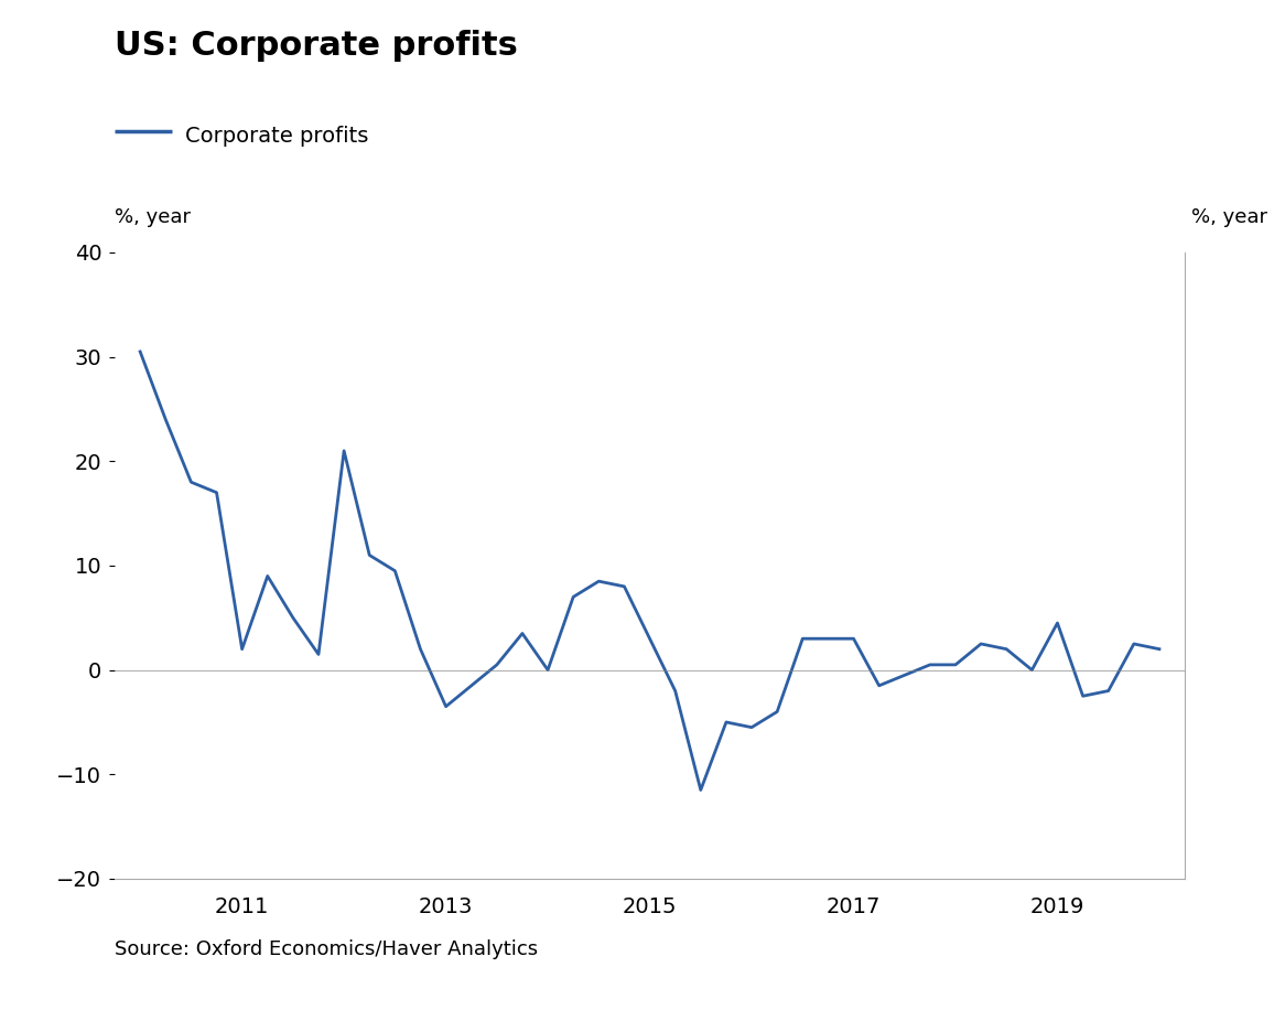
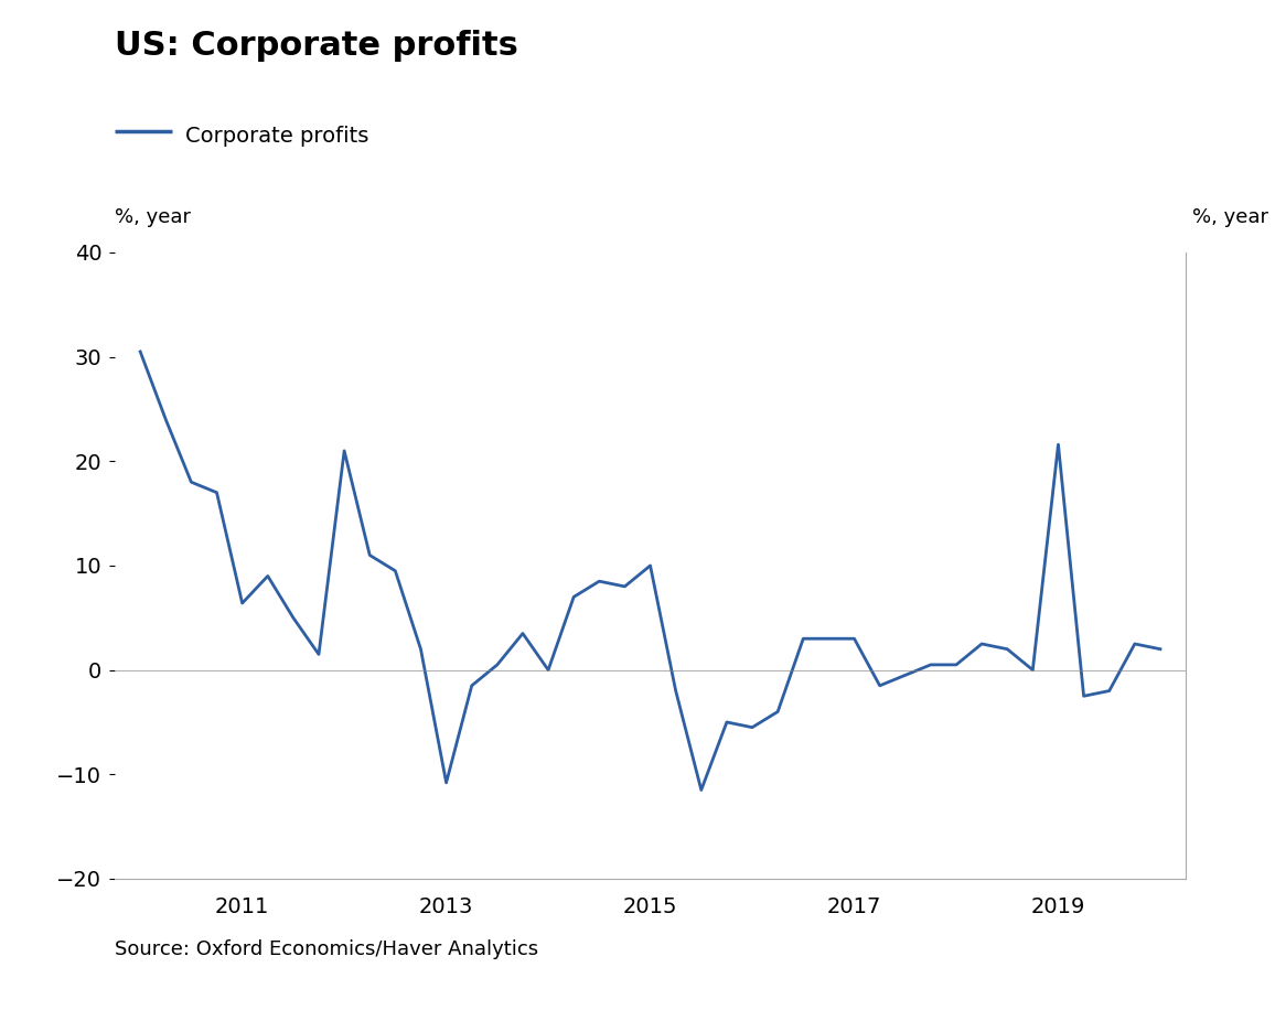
2011: 2.0 -> 6.4
2013: -3.5 -> -10.8
2015: 3.0 -> 10.0
2019: 4.5 -> 21.6
